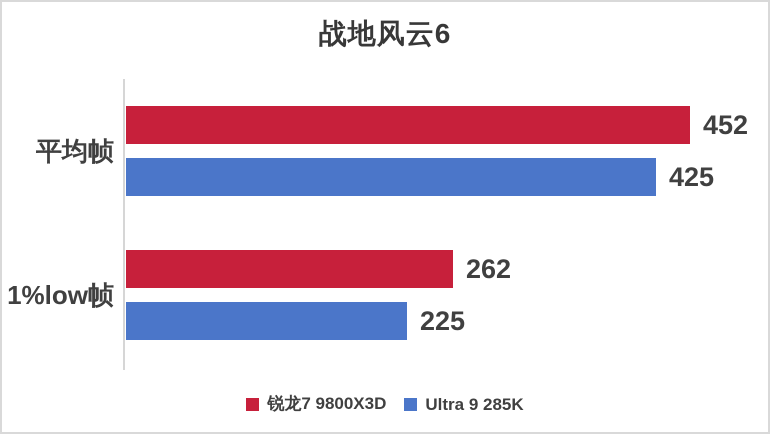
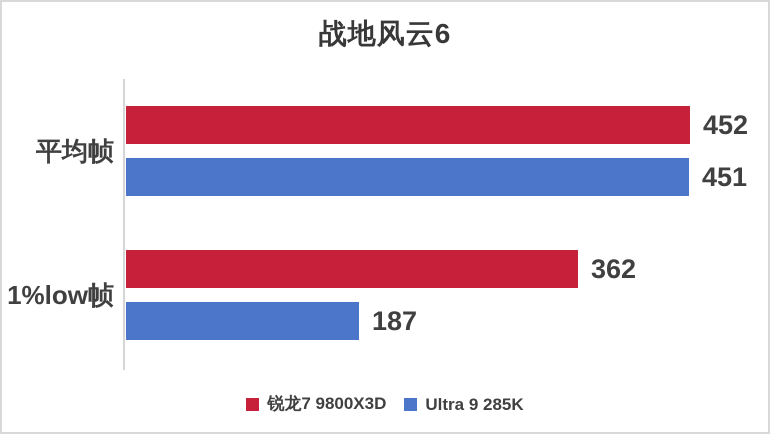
Ultra 9 285K/平均帧: 425 -> 451
锐龙7 9800X3D/1%low帧: 262 -> 362
Ultra 9 285K/1%low帧: 225 -> 187
